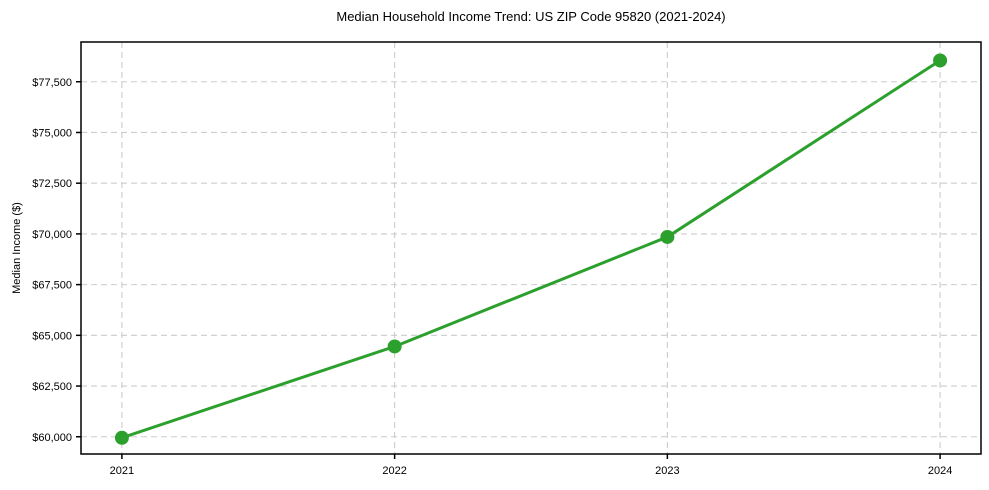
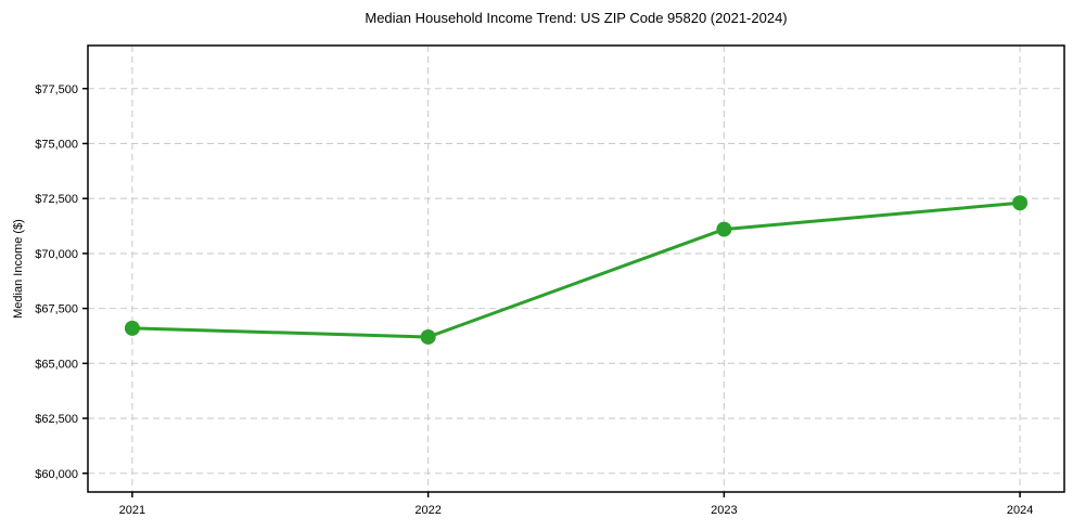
2021: $60000 -> $66600
2022: $64400 -> $66200
2023: $69800 -> $71100
2024: $78600 -> $72300
